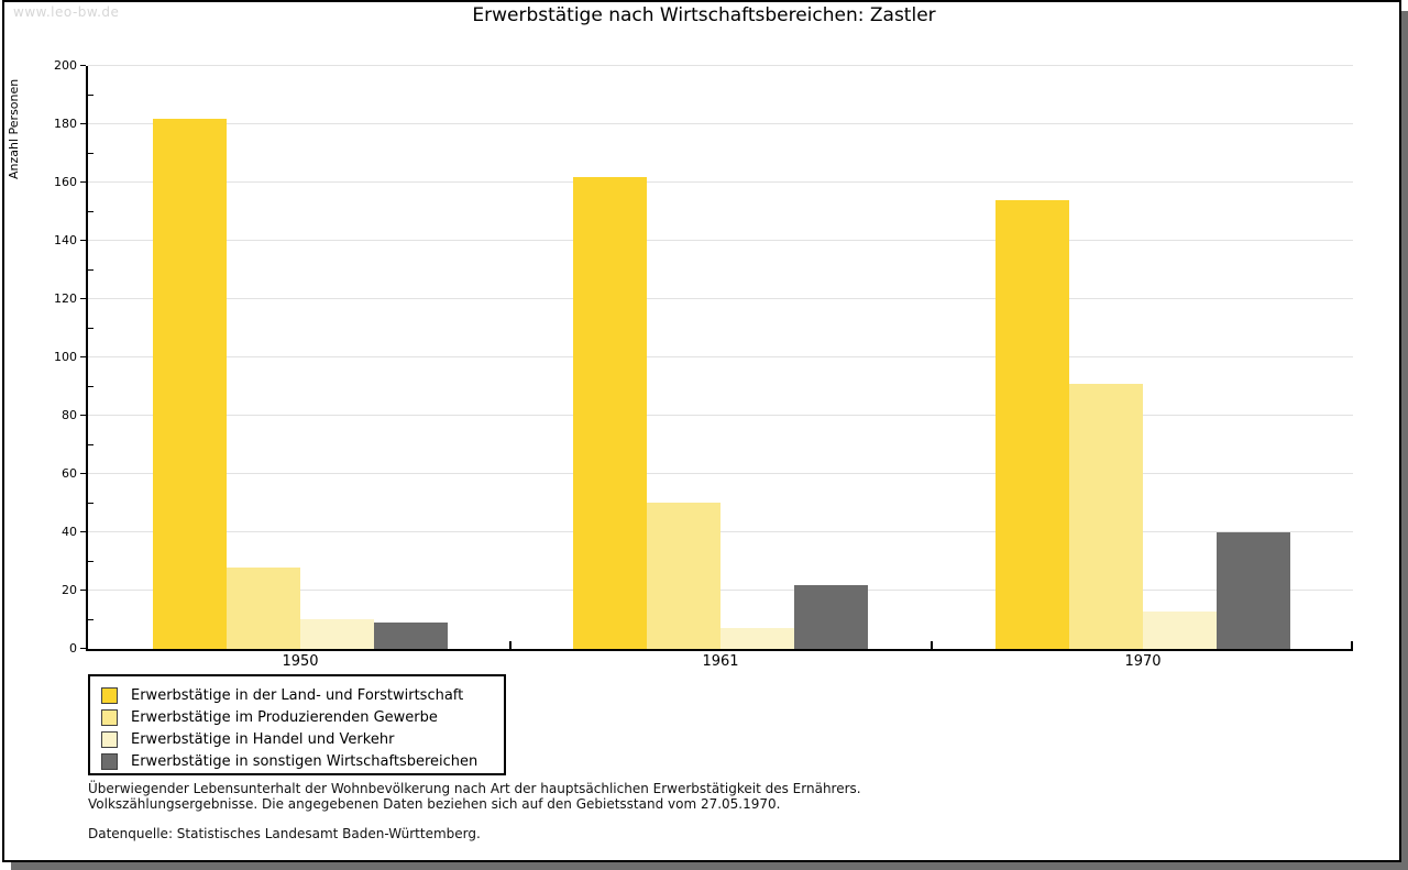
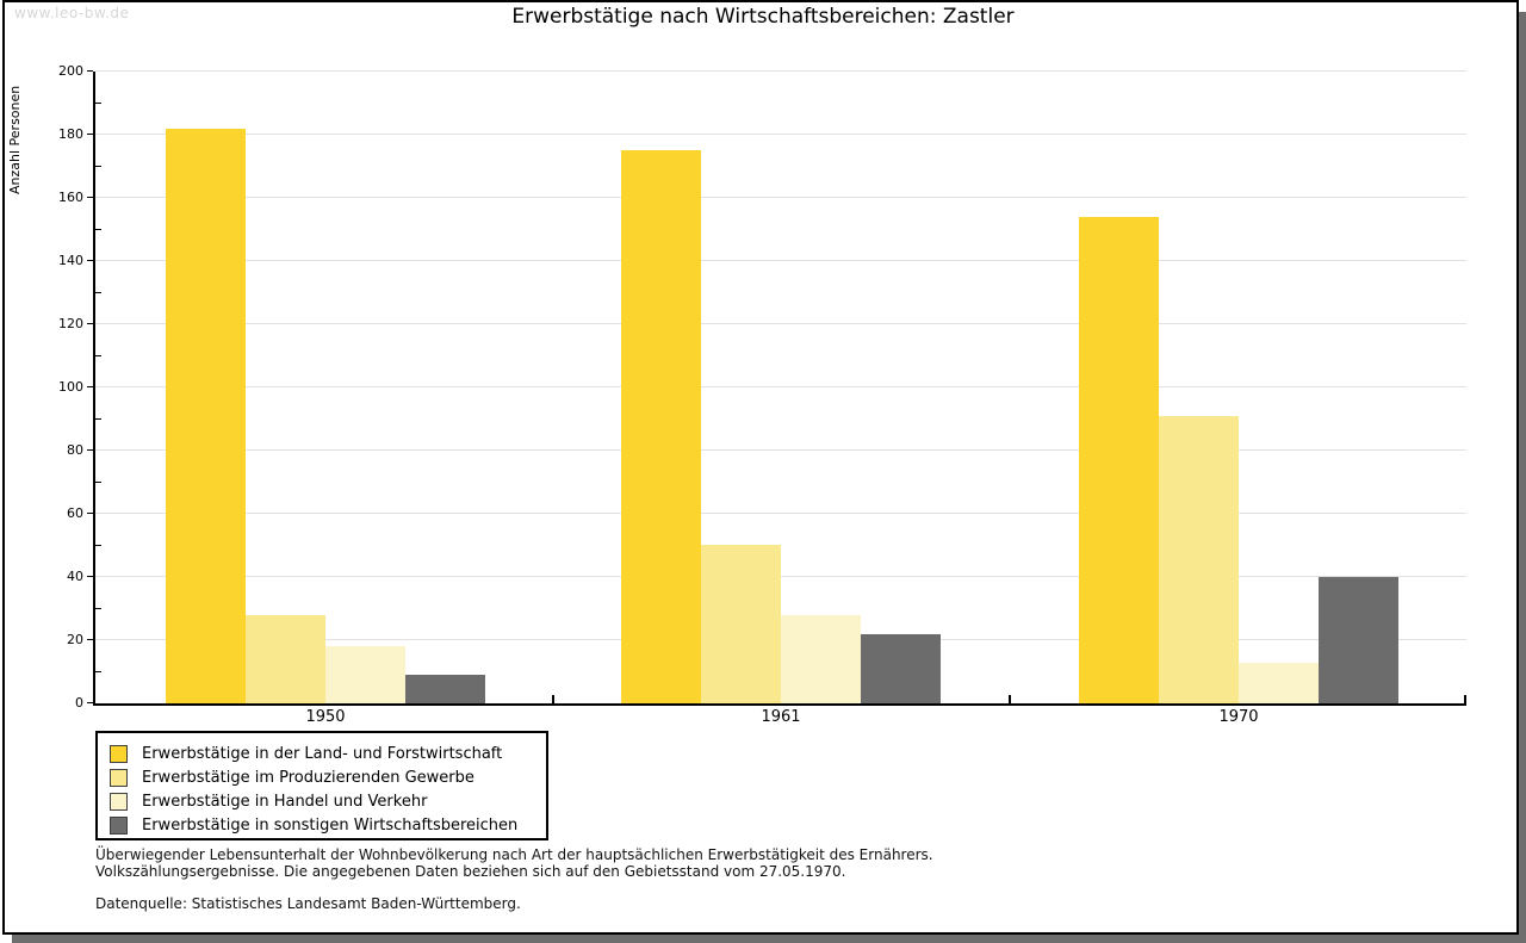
Erwerbstätige in Handel und Verkehr/1950: 10 -> 18
Erwerbstätige in der Land- und Forstwirtschaft/1961: 162 -> 175
Erwerbstätige in Handel und Verkehr/1961: 7 -> 28
